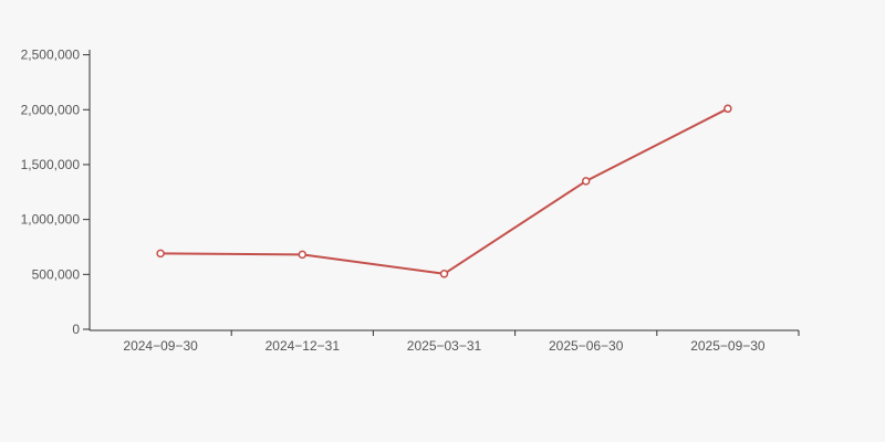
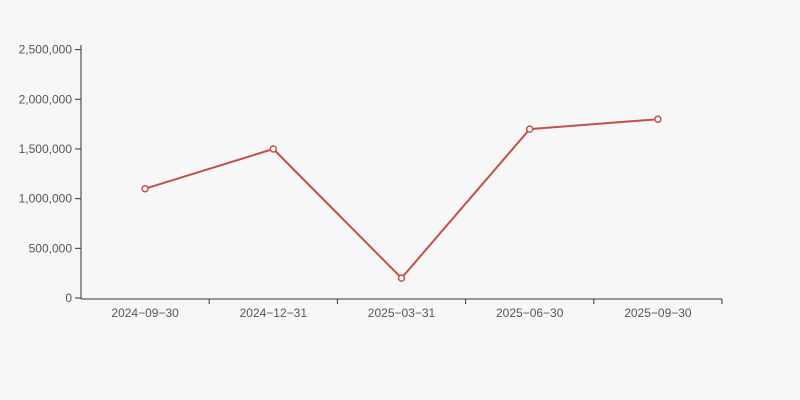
2024−09−30: 700000 -> 1100000
2024−12−31: 700000 -> 1500000
2025−03−31: 500000 -> 200000
2025−06−30: 1400000 -> 1700000
2025−09−30: 2000000 -> 1800000
